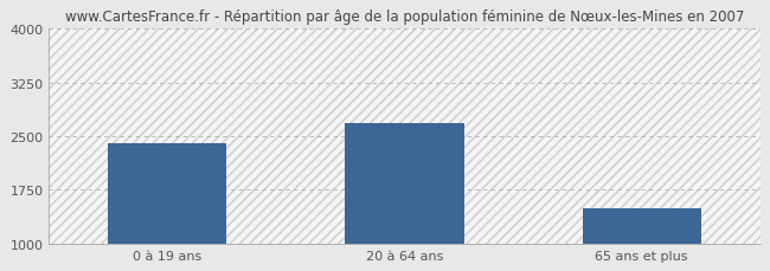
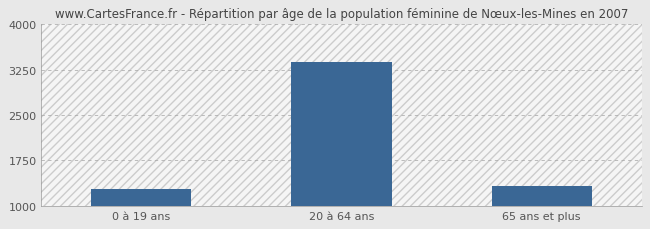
0 à 19 ans: 2400 -> 1270
20 à 64 ans: 2680 -> 3370
65 ans et plus: 1500 -> 1320
